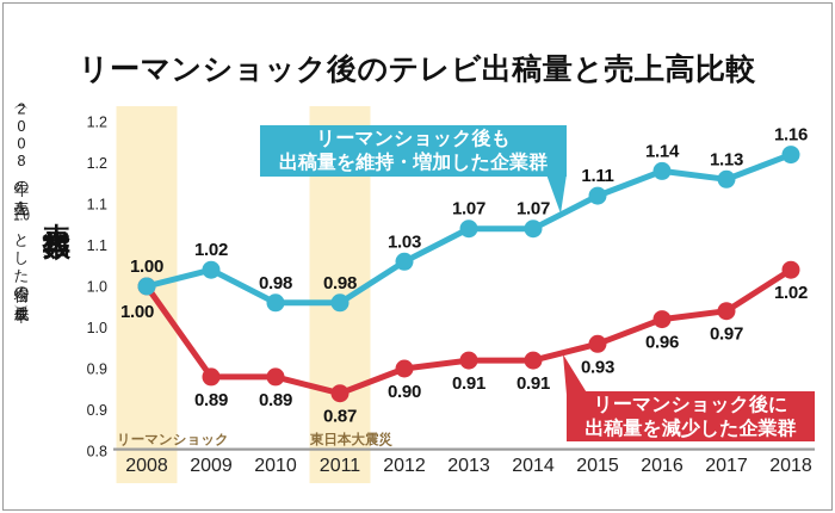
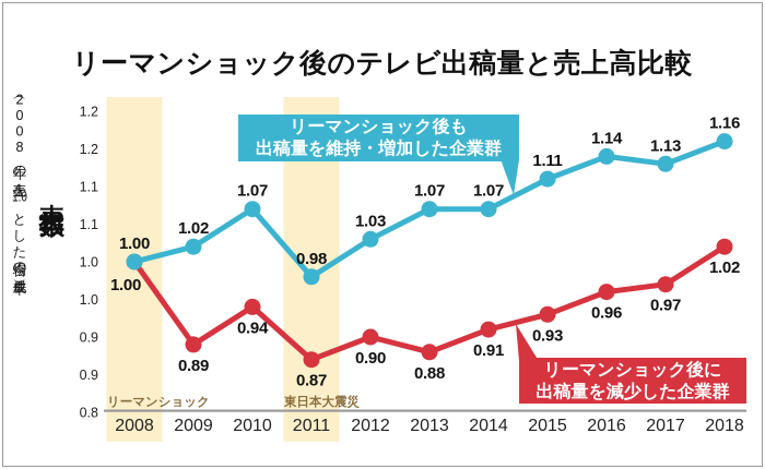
リーマンショック後も出稿量を維持・増加した企業群/2010: 0.98 -> 1.07
リーマンショック後に出稿量を減少した企業群/2010: 0.89 -> 0.94
リーマンショック後に出稿量を減少した企業群/2013: 0.91 -> 0.88
